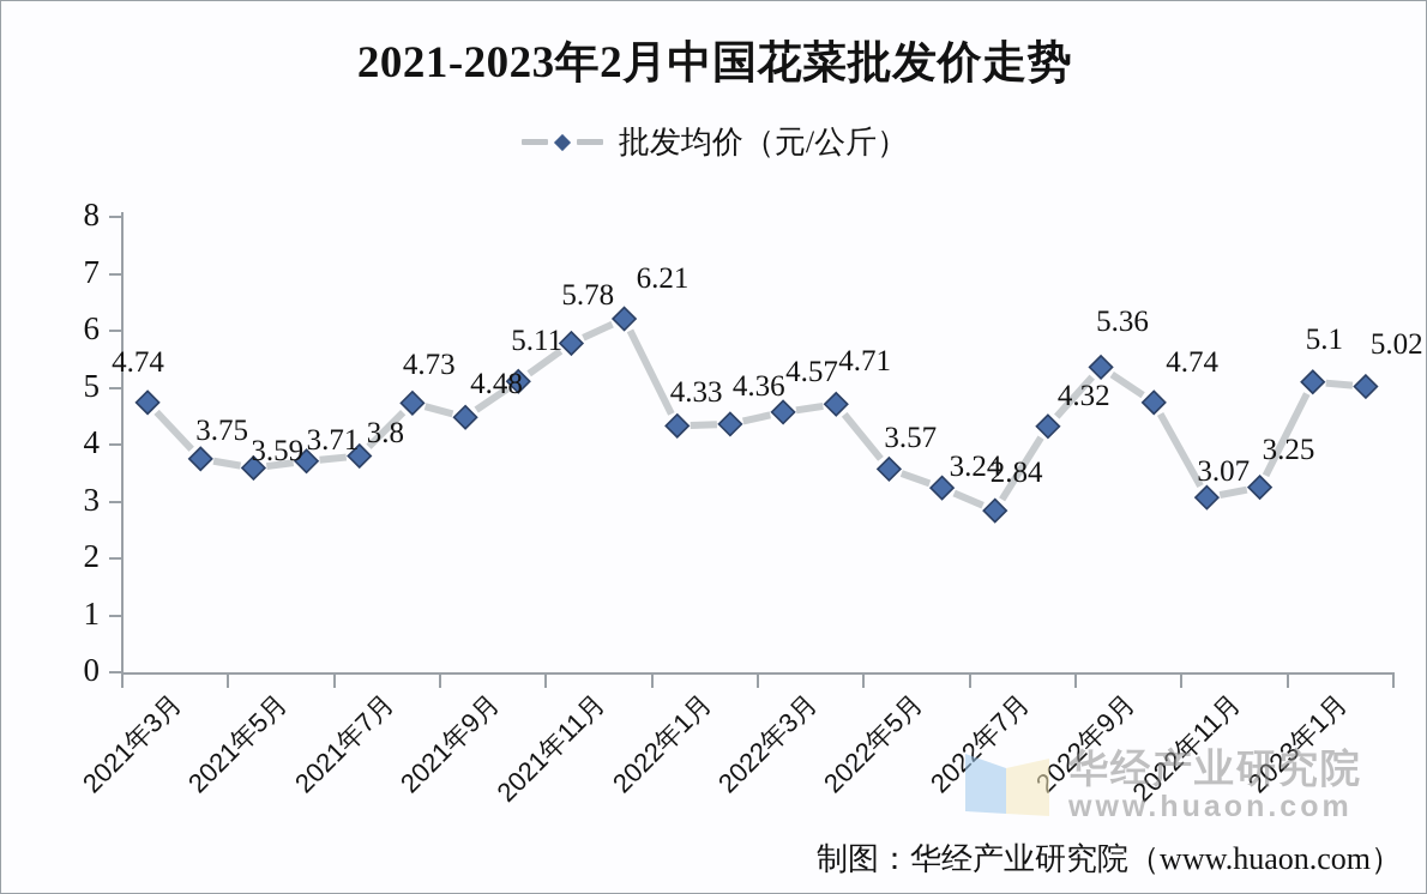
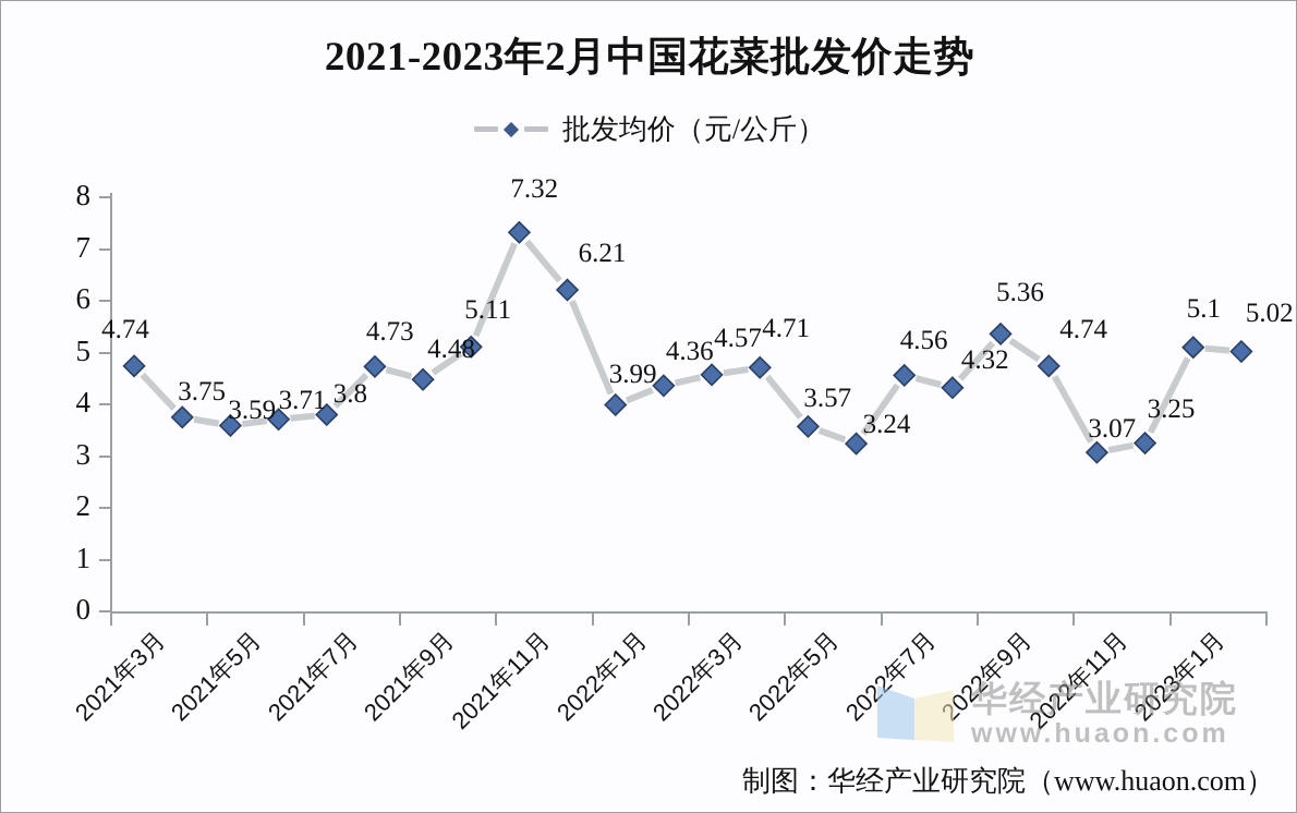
2021年11月: 5.78 -> 7.32
2022年1月: 4.33 -> 3.99
2022年7月: 2.84 -> 4.56
